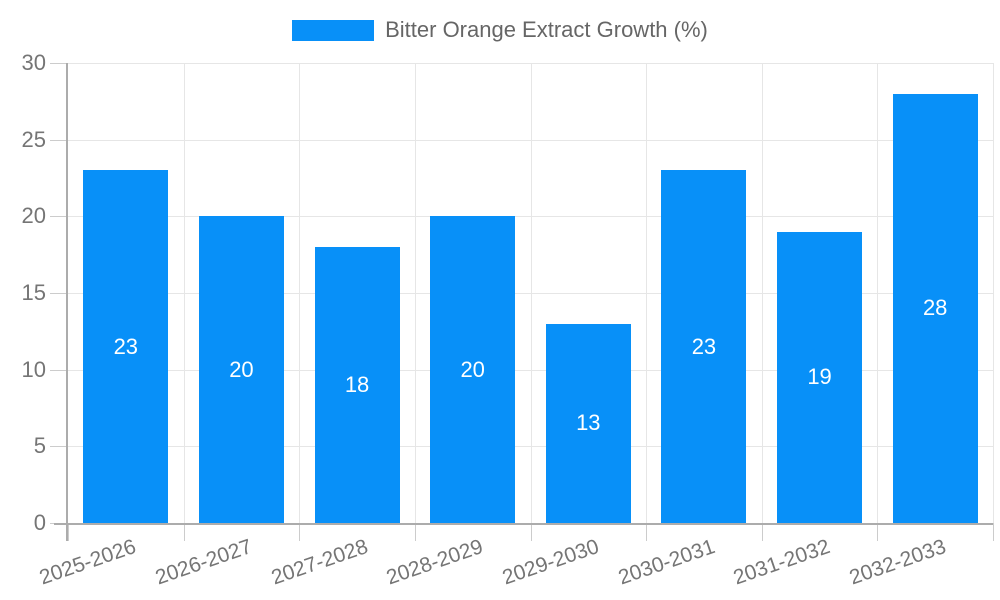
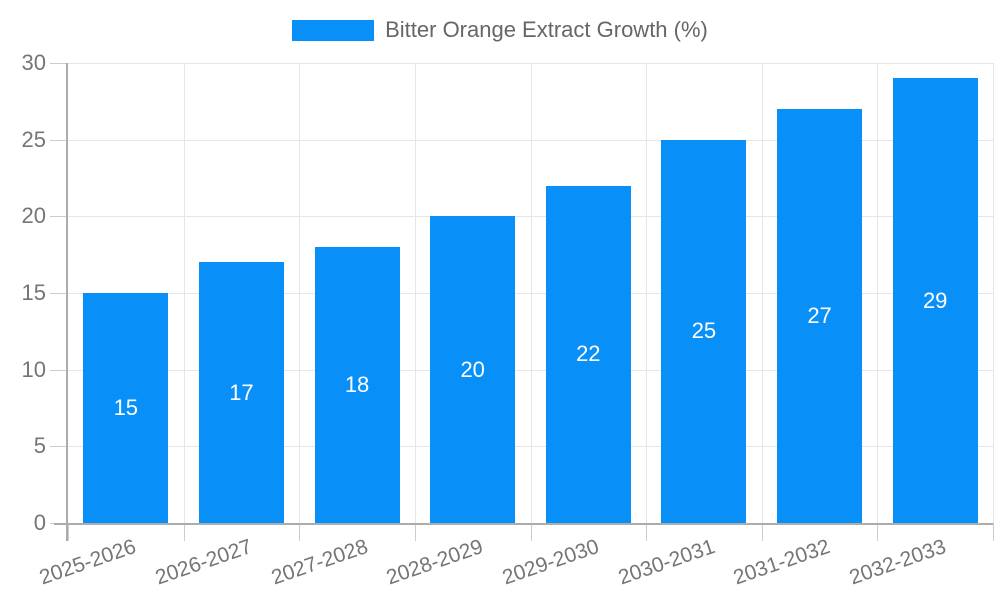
2025-2026: 23 -> 15
2026-2027: 20 -> 17
2029-2030: 13 -> 22
2030-2031: 23 -> 25
2031-2032: 19 -> 27
2032-2033: 28 -> 29
